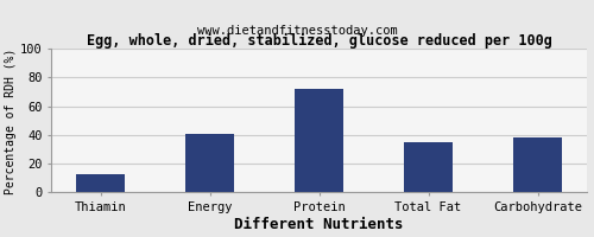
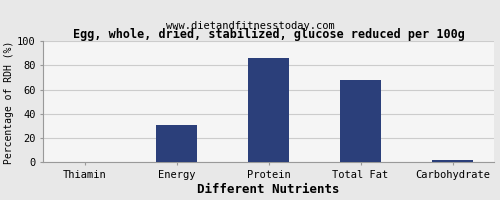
Thiamin: 13 -> 0
Energy: 41 -> 31
Protein: 72 -> 86
Total Fat: 35 -> 68
Carbohydrate: 38 -> 2
